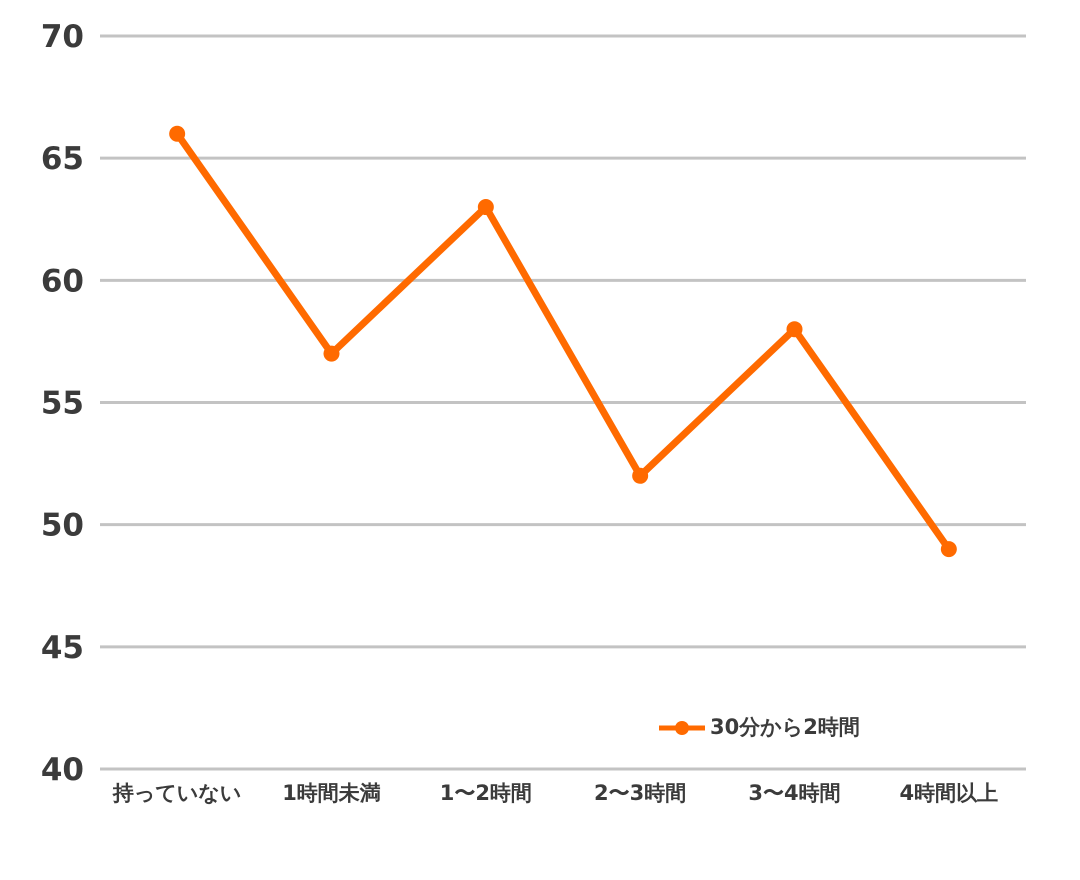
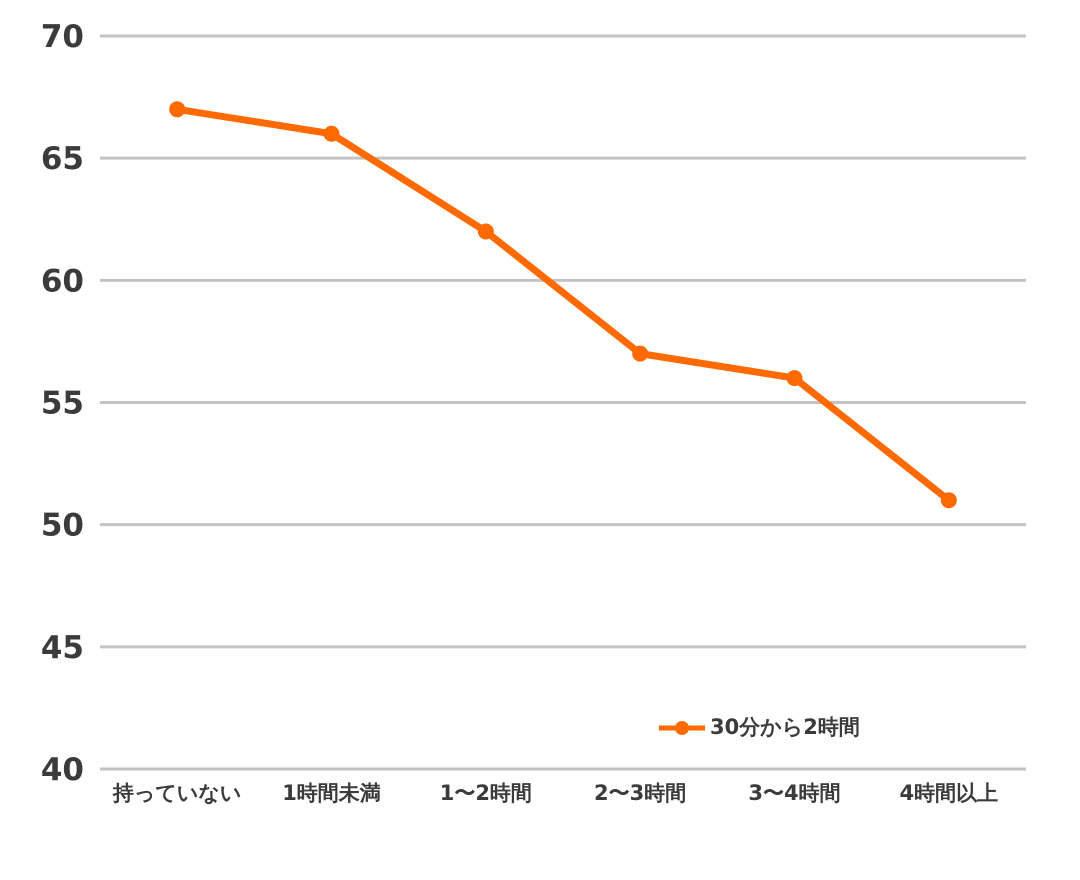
持っていない: 66 -> 67
1時間未満: 57 -> 66
1〜2時間: 63 -> 62
2〜3時間: 52 -> 57
3〜4時間: 58 -> 56
4時間以上: 49 -> 51
